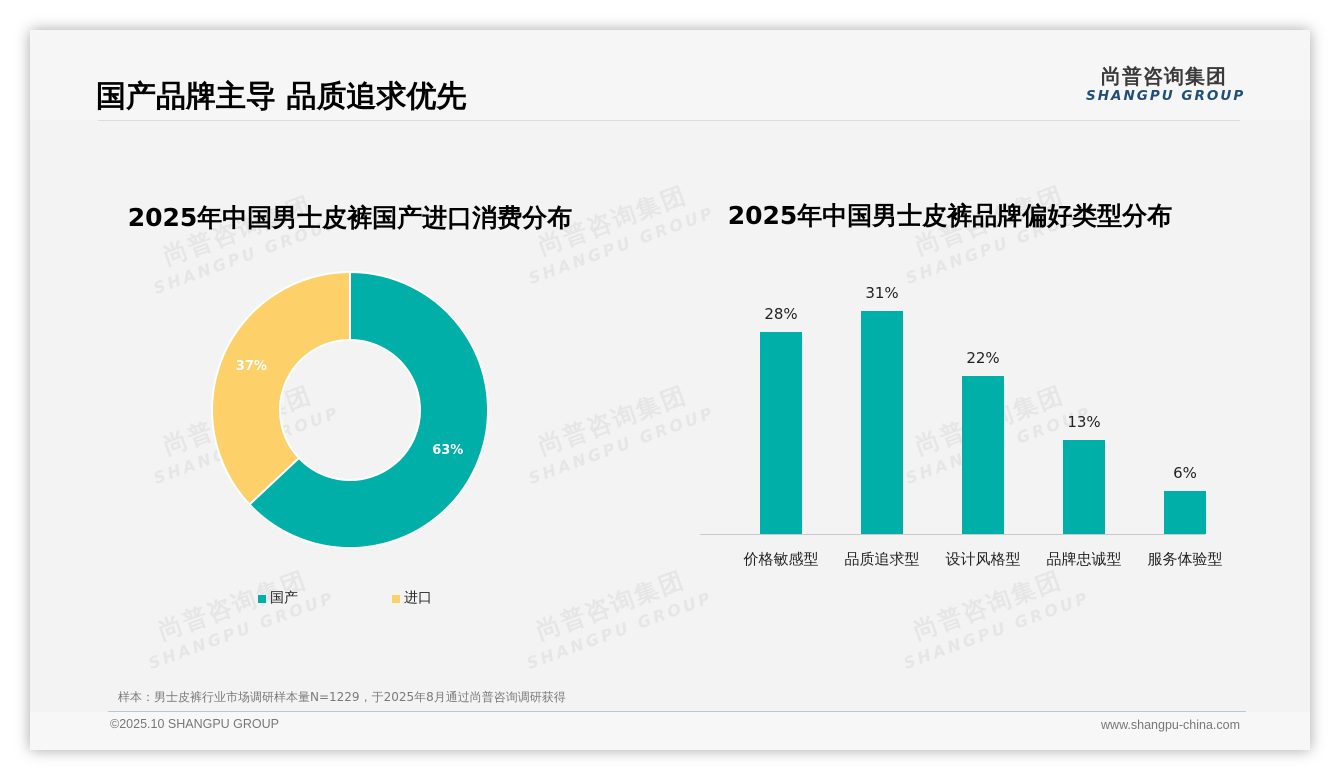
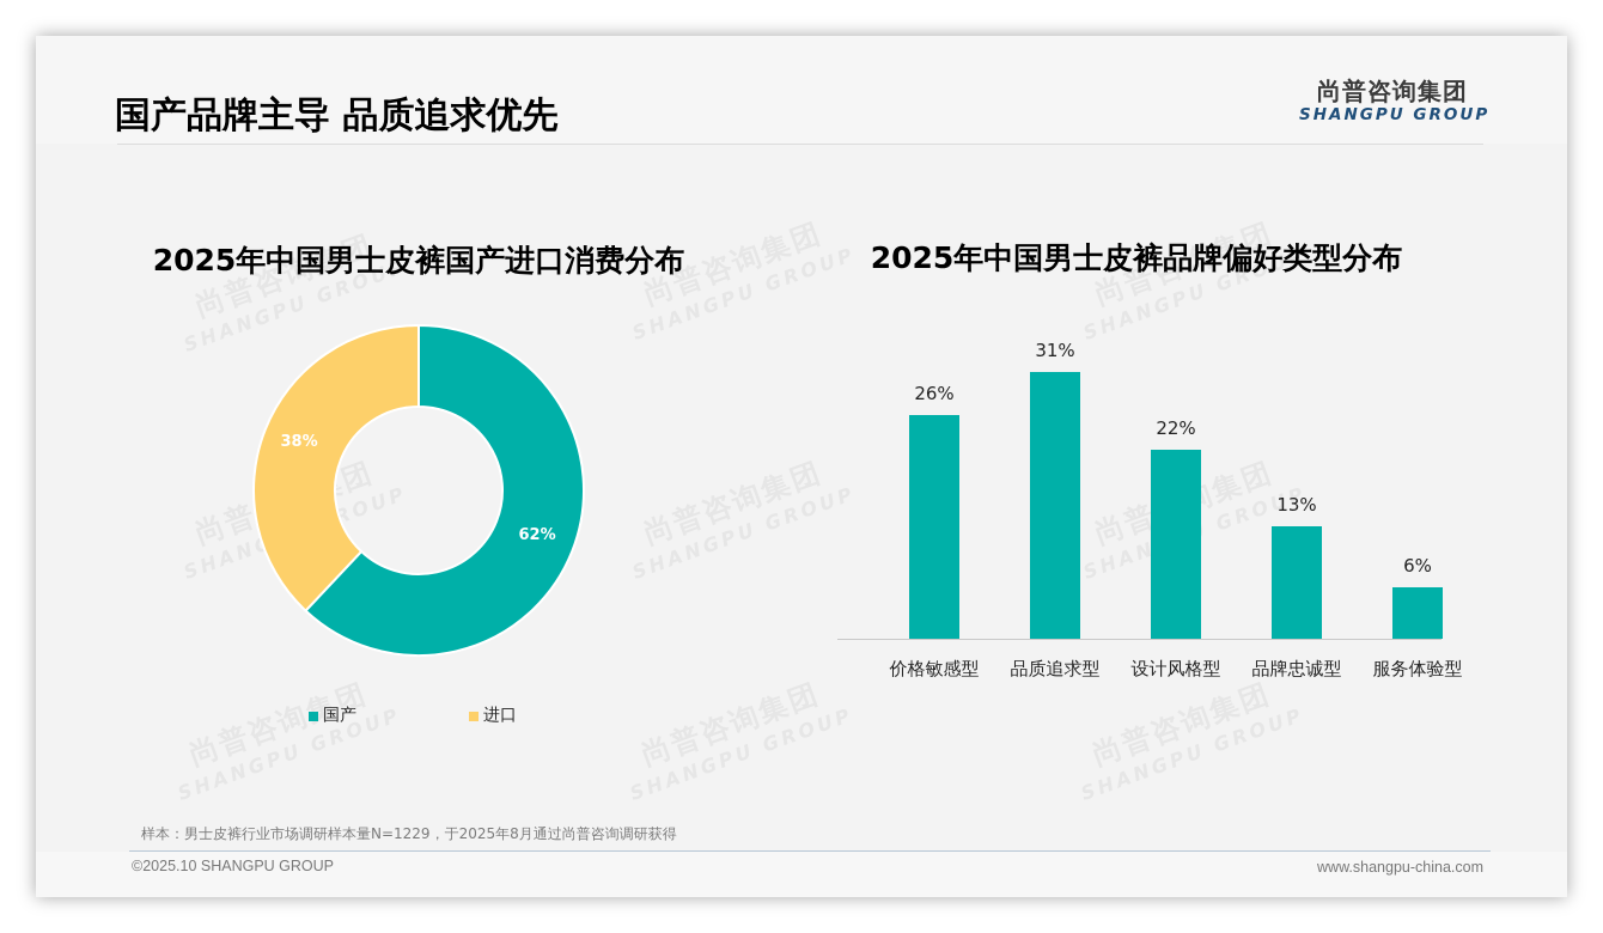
2025年中国男士皮裤国产进口消费分布/国产: 63% -> 62%
2025年中国男士皮裤国产进口消费分布/进口: 37% -> 38%
2025年中国男士皮裤品牌偏好类型分布/价格敏感型: 28% -> 26%
